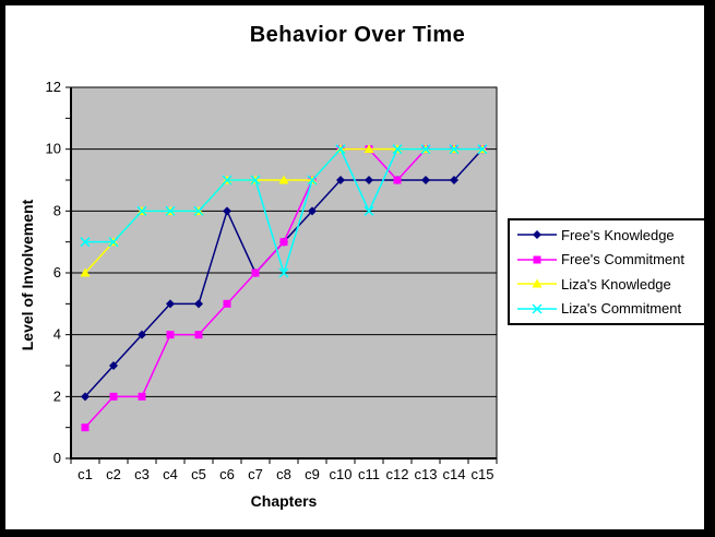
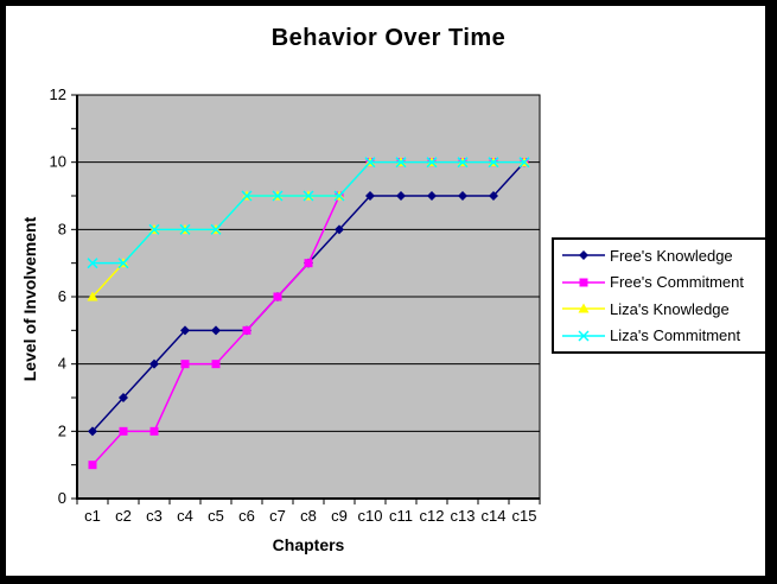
Free's Knowledge/c6: 8 -> 5
Liza's Commitment/c8: 6 -> 9
Liza's Commitment/c11: 8 -> 10
Free's Commitment/c12: 9 -> 10
